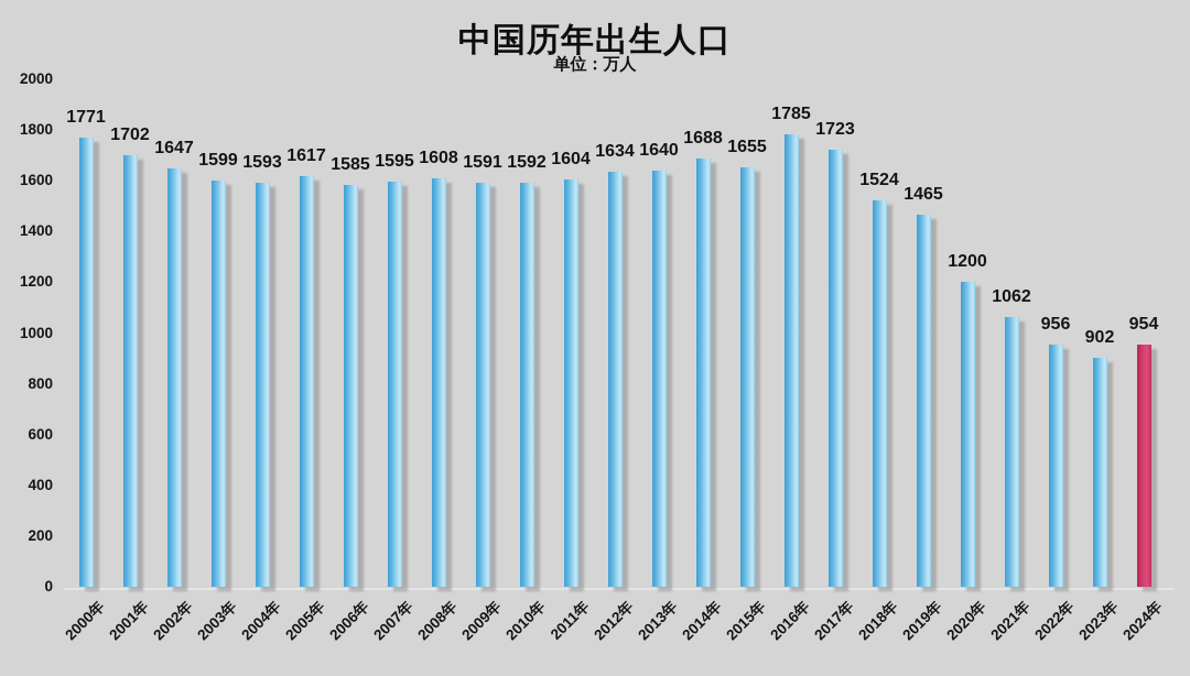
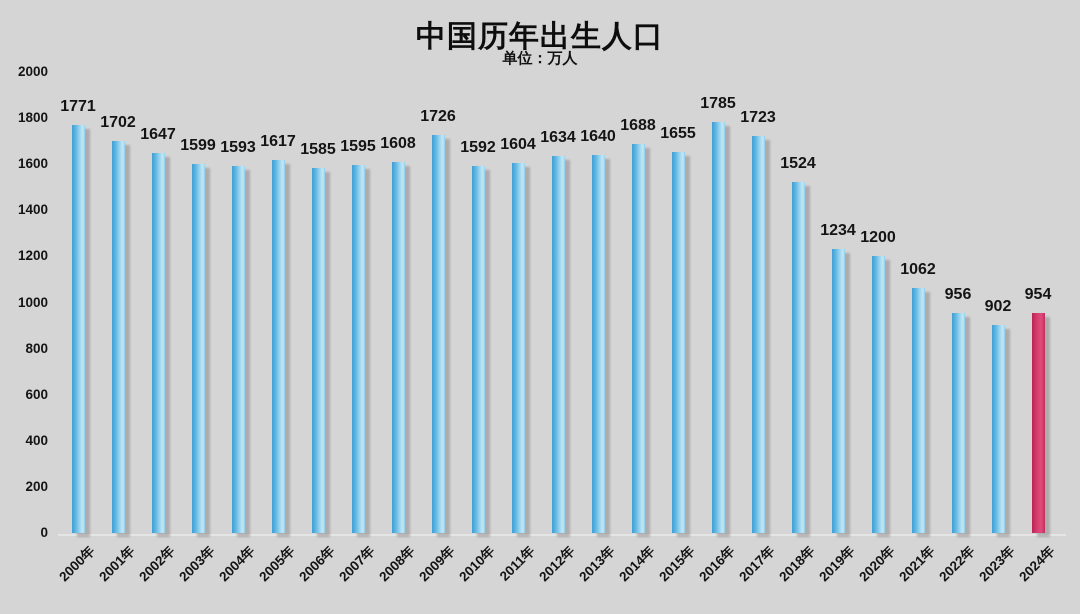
2009年: 1591 -> 1726
2019年: 1465 -> 1234
